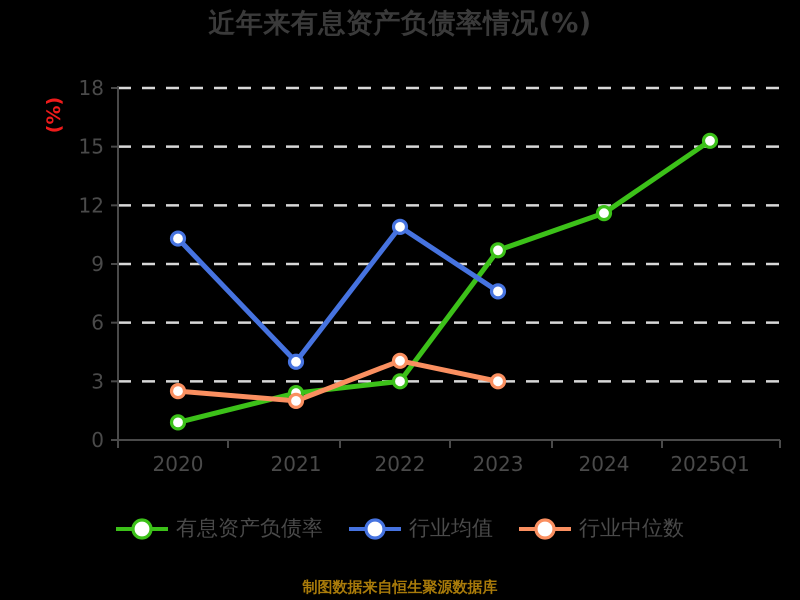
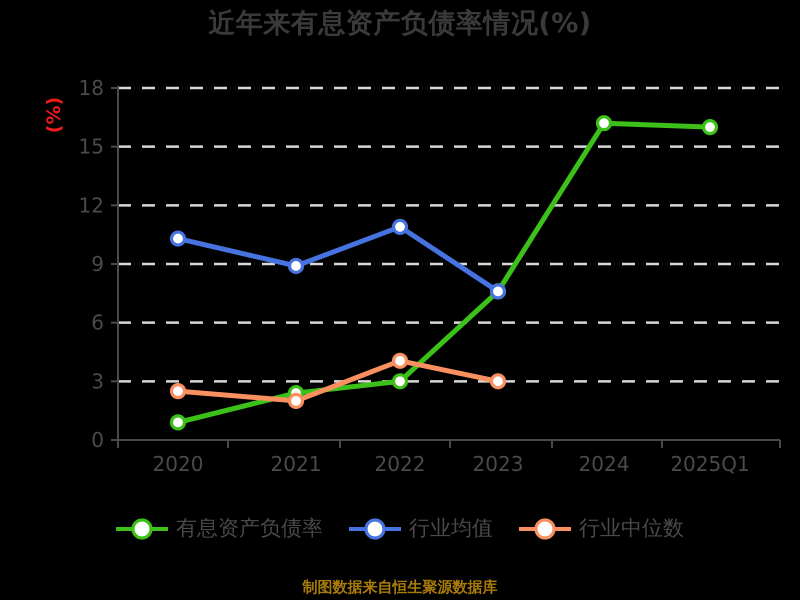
行业均值/2021: 4.0 -> 8.9
有息资产负债率/2023: 9.7 -> 7.6
有息资产负债率/2024: 11.6 -> 16.2
有息资产负债率/2025Q1: 15.3 -> 16.0
